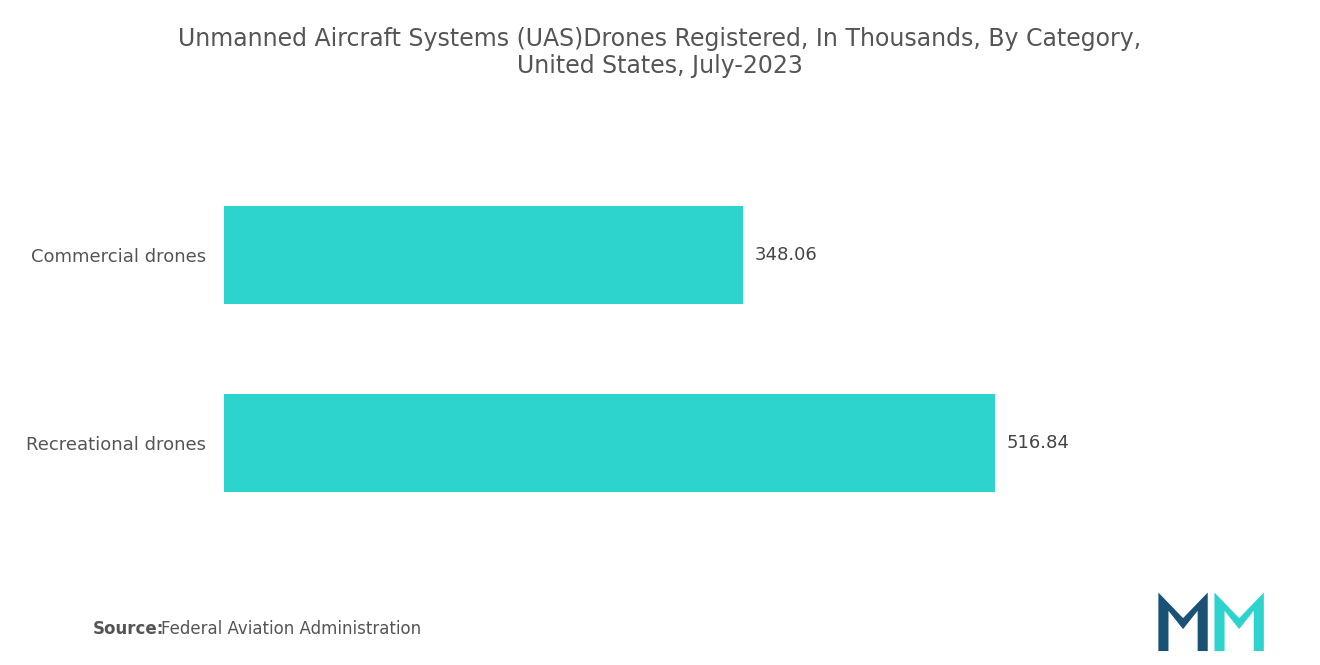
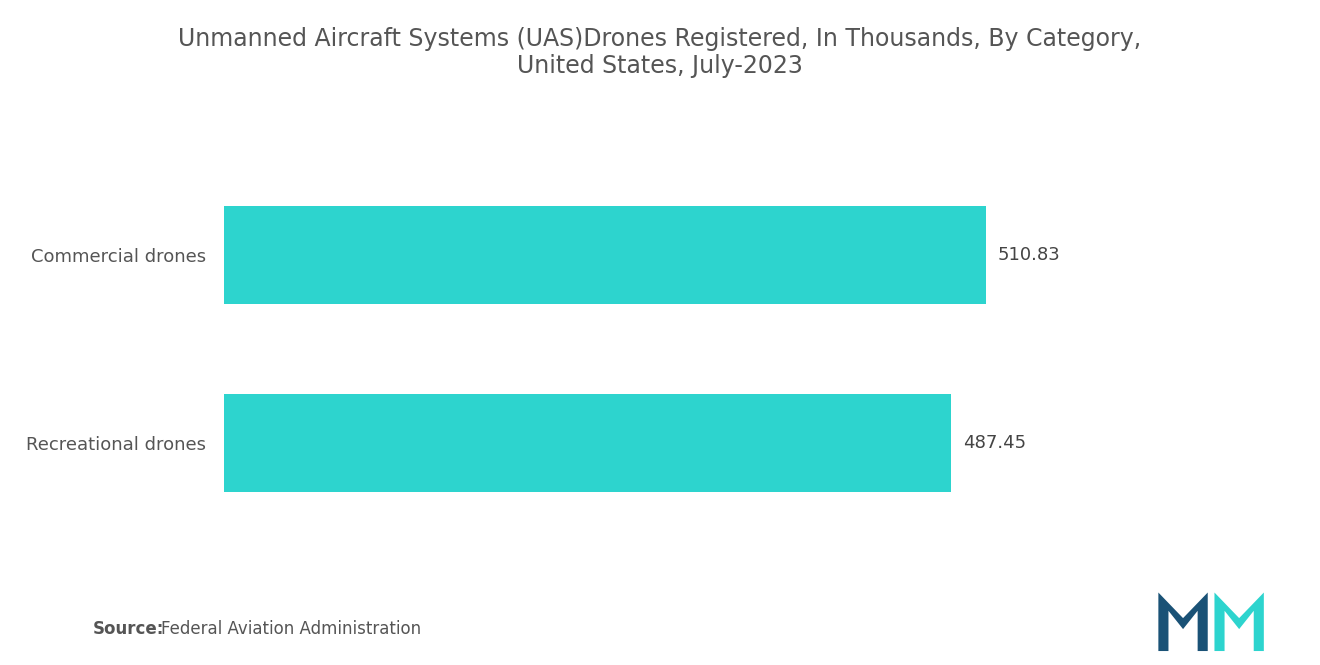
Commercial drones: 348.06 -> 510.83
Recreational drones: 516.84 -> 487.45
